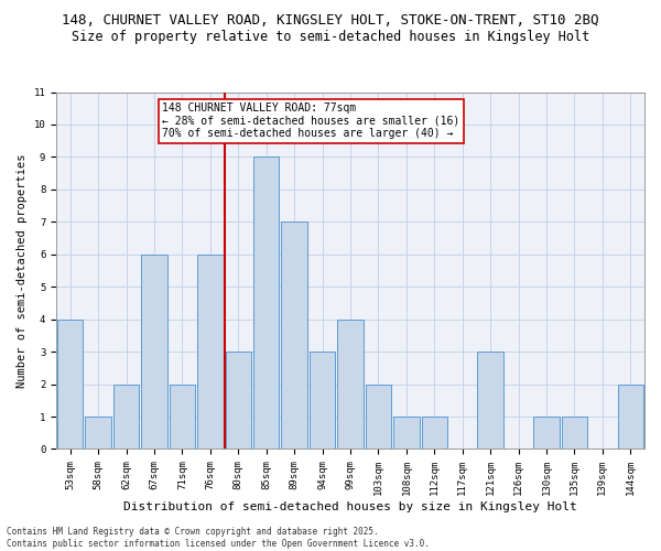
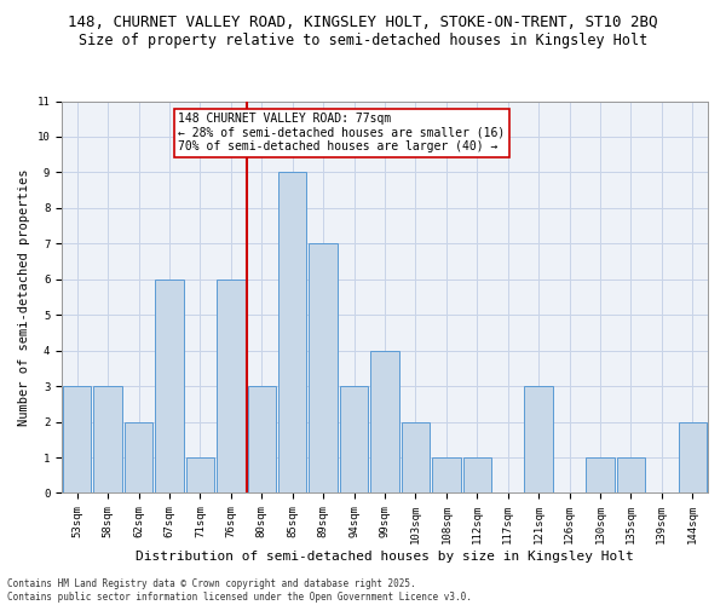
53sqm: 4 -> 3
58sqm: 1 -> 3
71sqm: 2 -> 1
